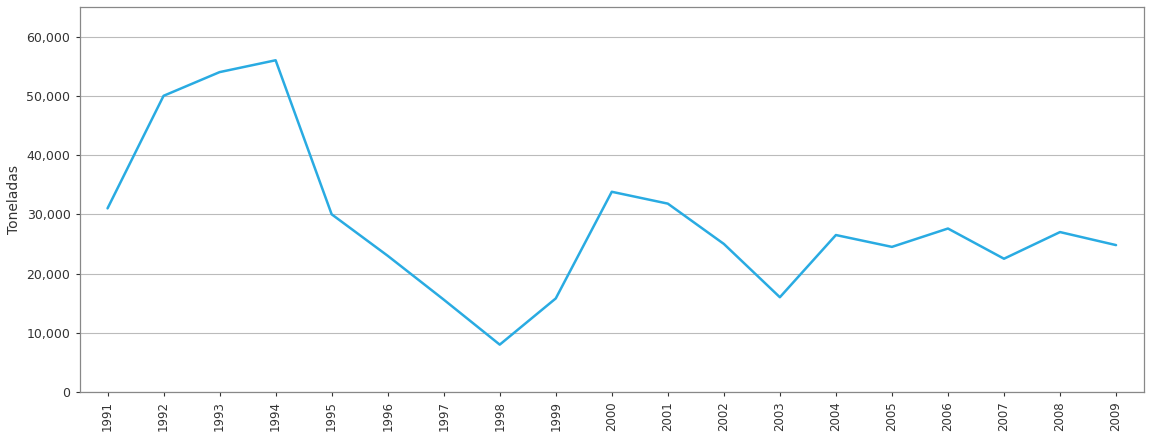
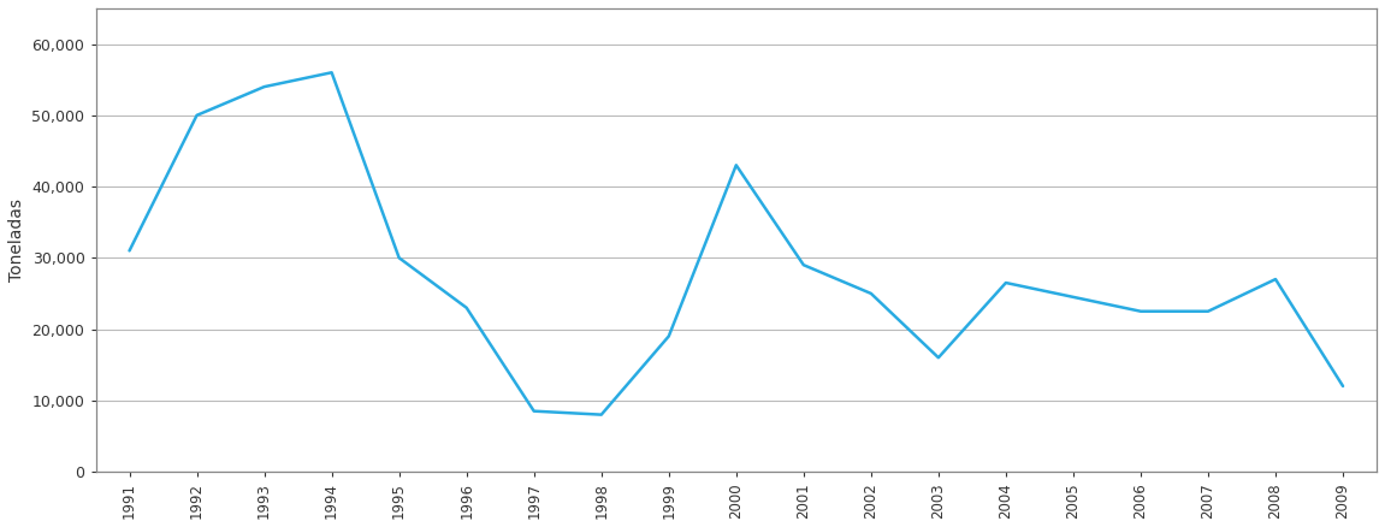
1997: 15,600 -> 8,500
1999: 15,800 -> 19,000
2000: 33,800 -> 43,000
2001: 31,800 -> 29,000
2006: 27,600 -> 22,500
2009: 24,800 -> 12,000
